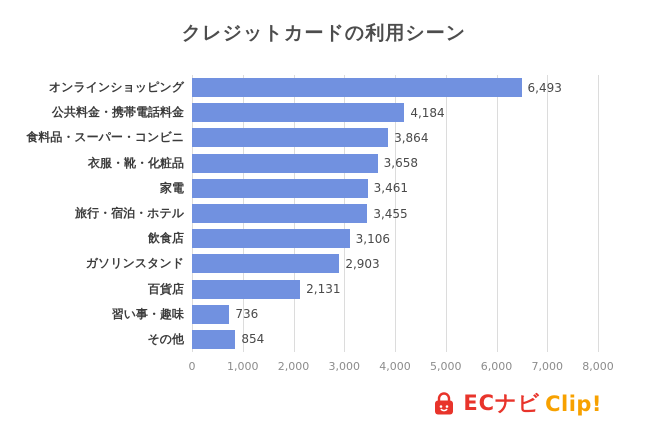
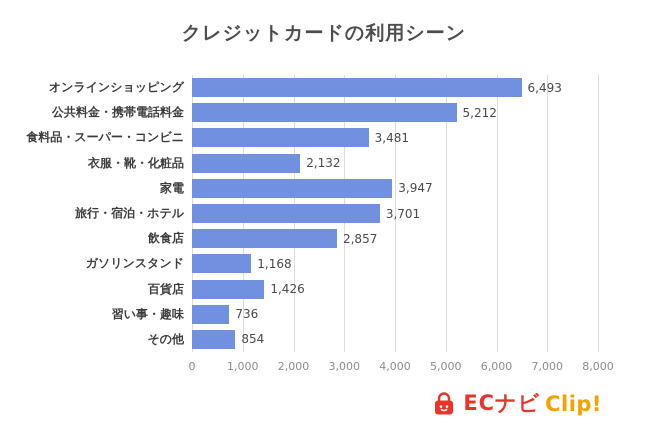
公共料金・携帯電話料金: 4,184 -> 5,212
食料品・スーパー・コンビニ: 3,864 -> 3,481
衣服・靴・化粧品: 3,658 -> 2,132
家電: 3,461 -> 3,947
旅行・宿泊・ホテル: 3,455 -> 3,701
飲食店: 3,106 -> 2,857
ガソリンスタンド: 2,903 -> 1,168
百貨店: 2,131 -> 1,426
